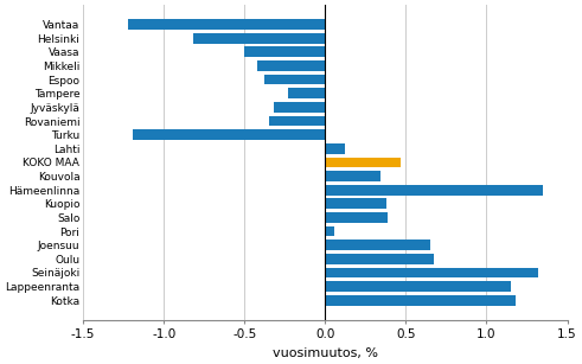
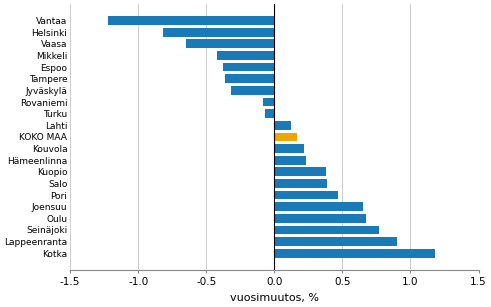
Vaasa: -0.50 -> -0.65
Tampere: -0.23 -> -0.36
Rovaniemi: -0.35 -> -0.08
Turku: -1.19 -> -0.07
KOKO MAA: 0.47 -> 0.17
Kouvola: 0.34 -> 0.22
Hämeenlinna: 1.35 -> 0.23
Pori: 0.06 -> 0.47
Seinäjoki: 1.32 -> 0.77
Lappeenranta: 1.15 -> 0.90
